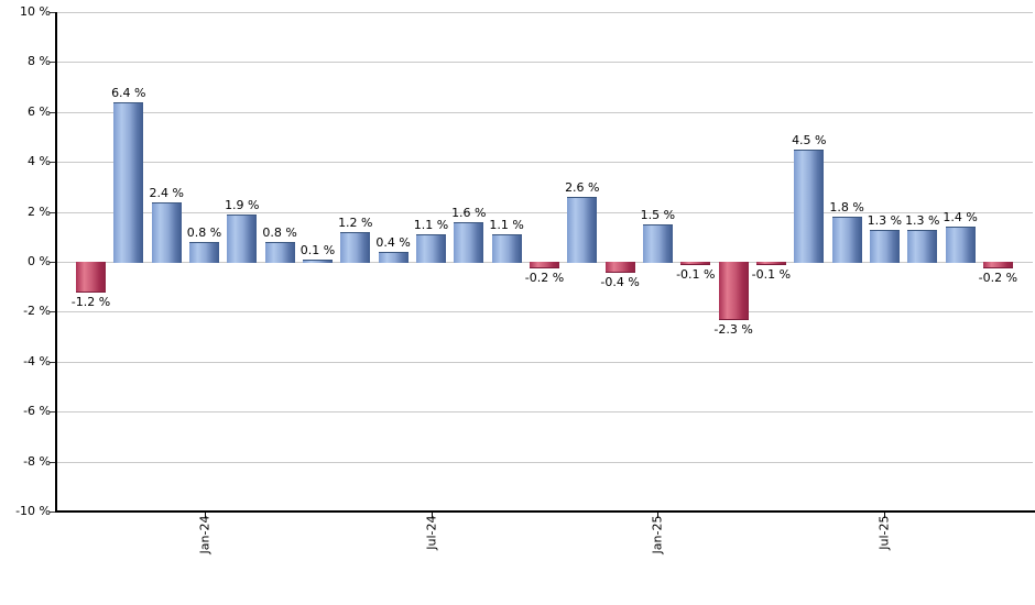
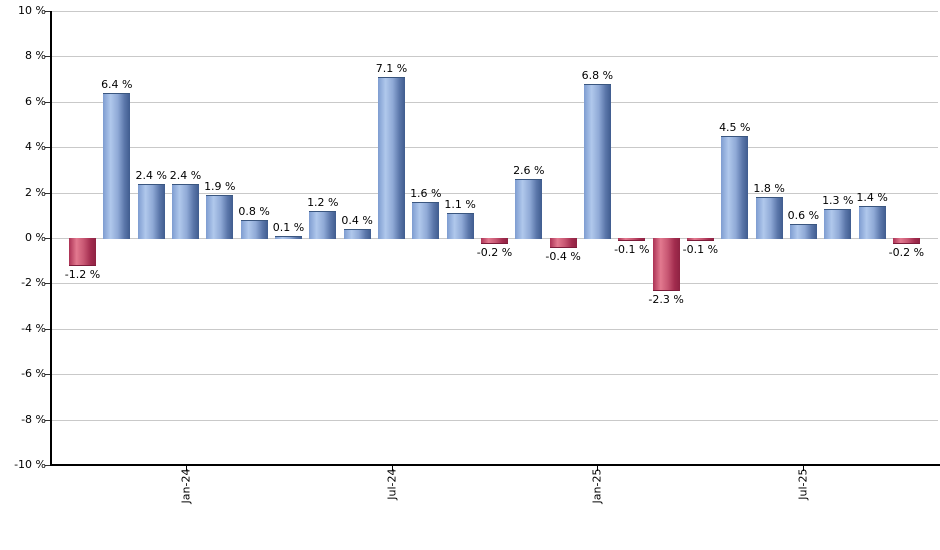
Jan-24: 0.8 -> 2.4
Jul-24: 1.1 -> 7.1
Jan-25: 1.5 -> 6.8
Jul-25: 1.3 -> 0.6
